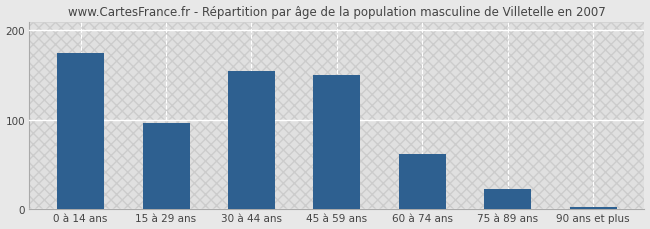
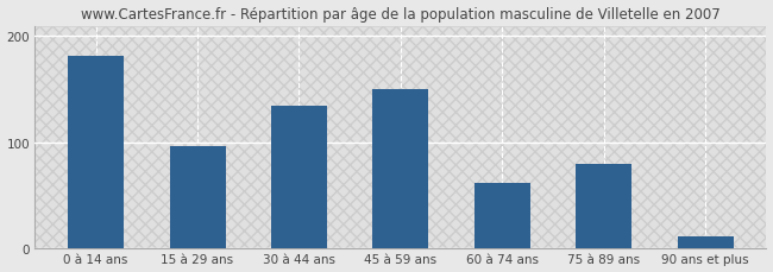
0 à 14 ans: 175 -> 182
30 à 44 ans: 155 -> 134
75 à 89 ans: 23 -> 80
90 ans et plus: 3 -> 12
